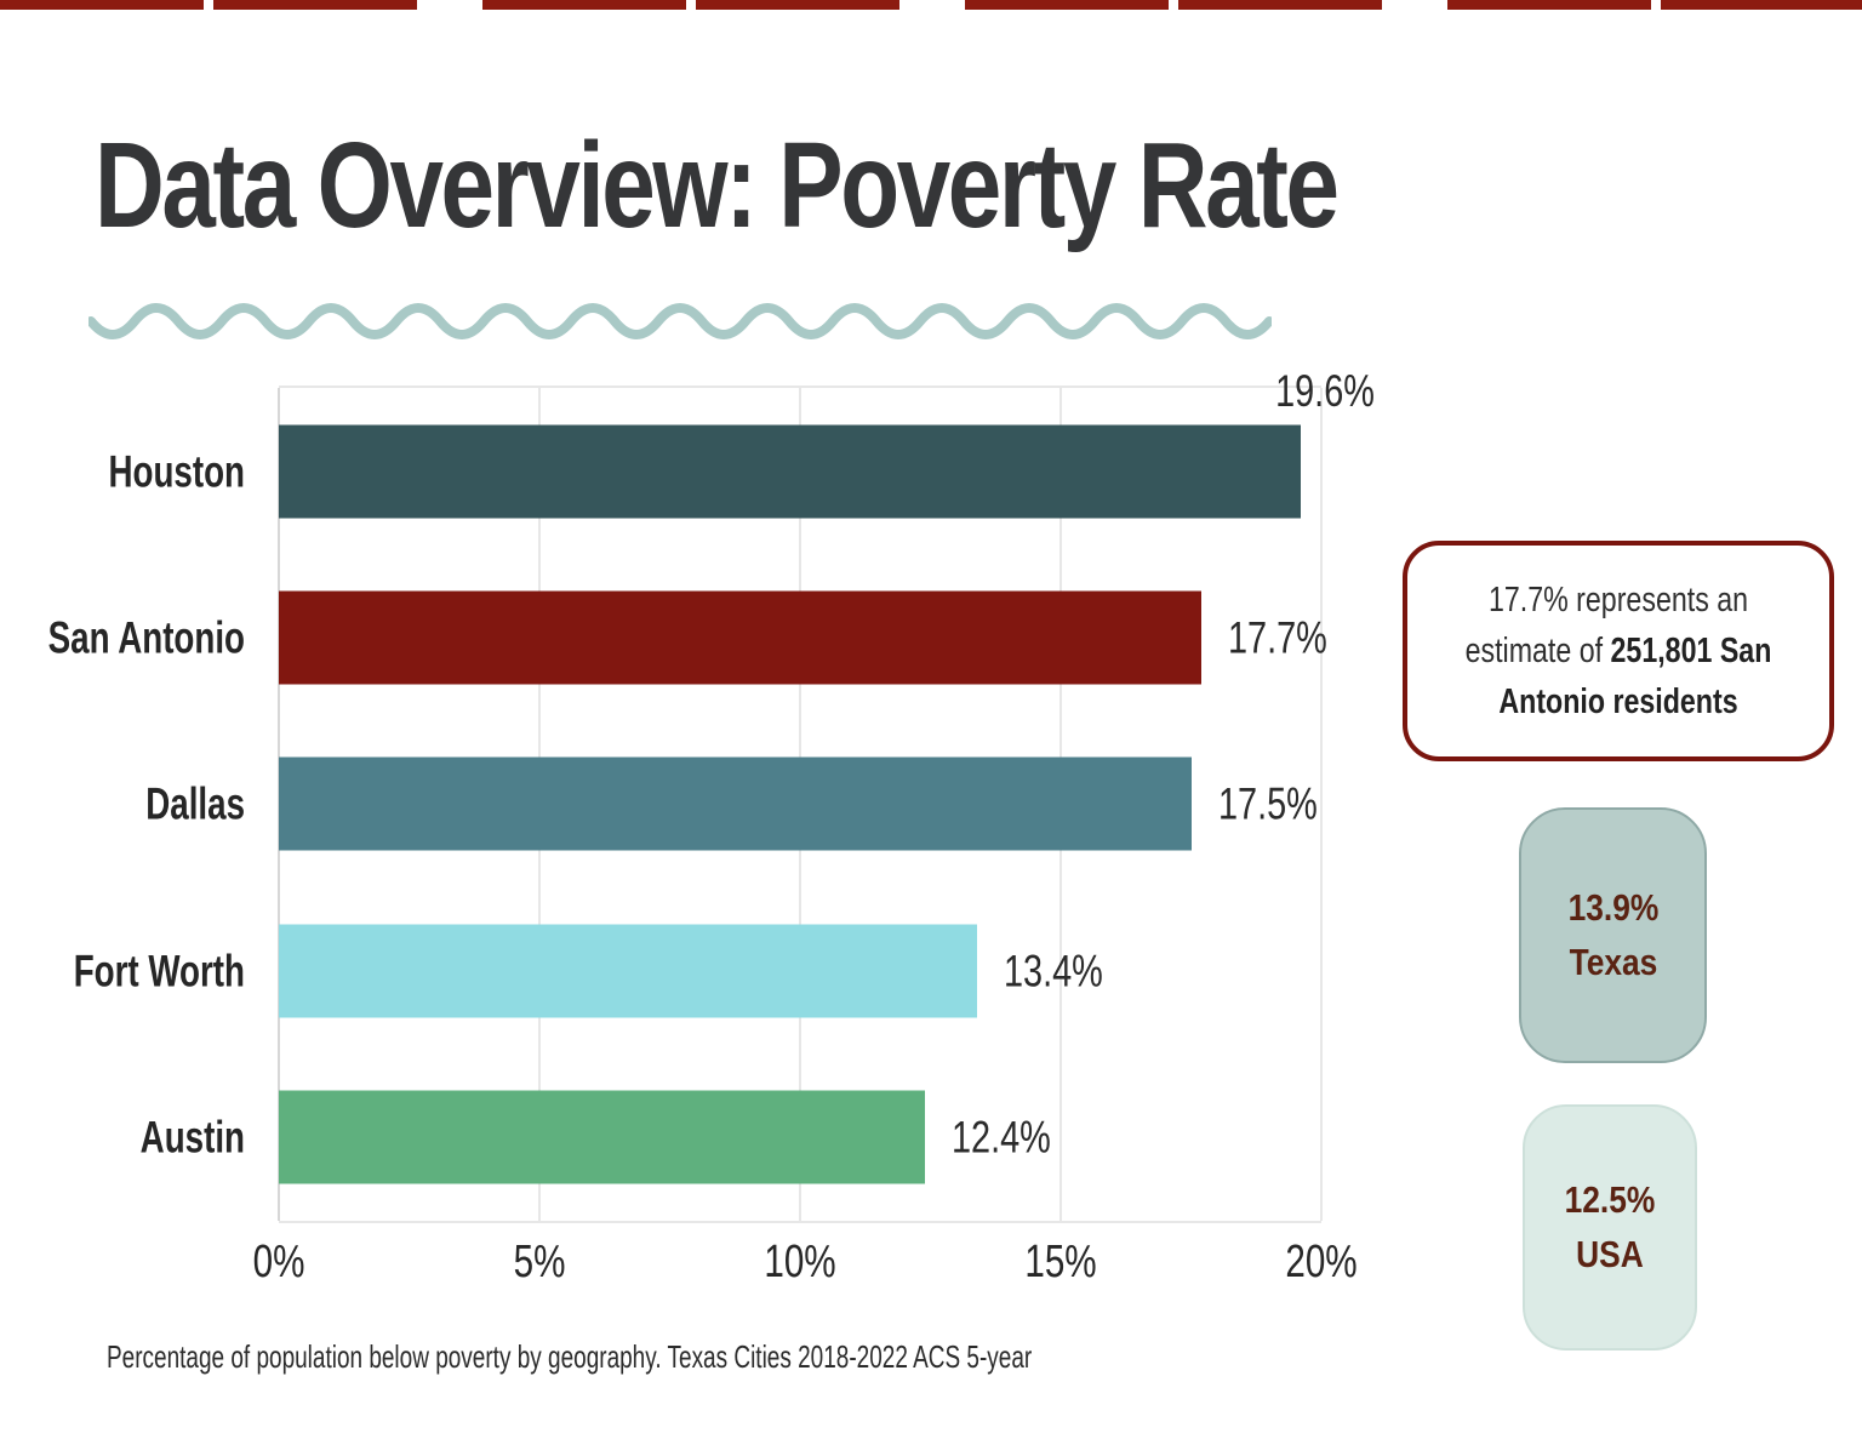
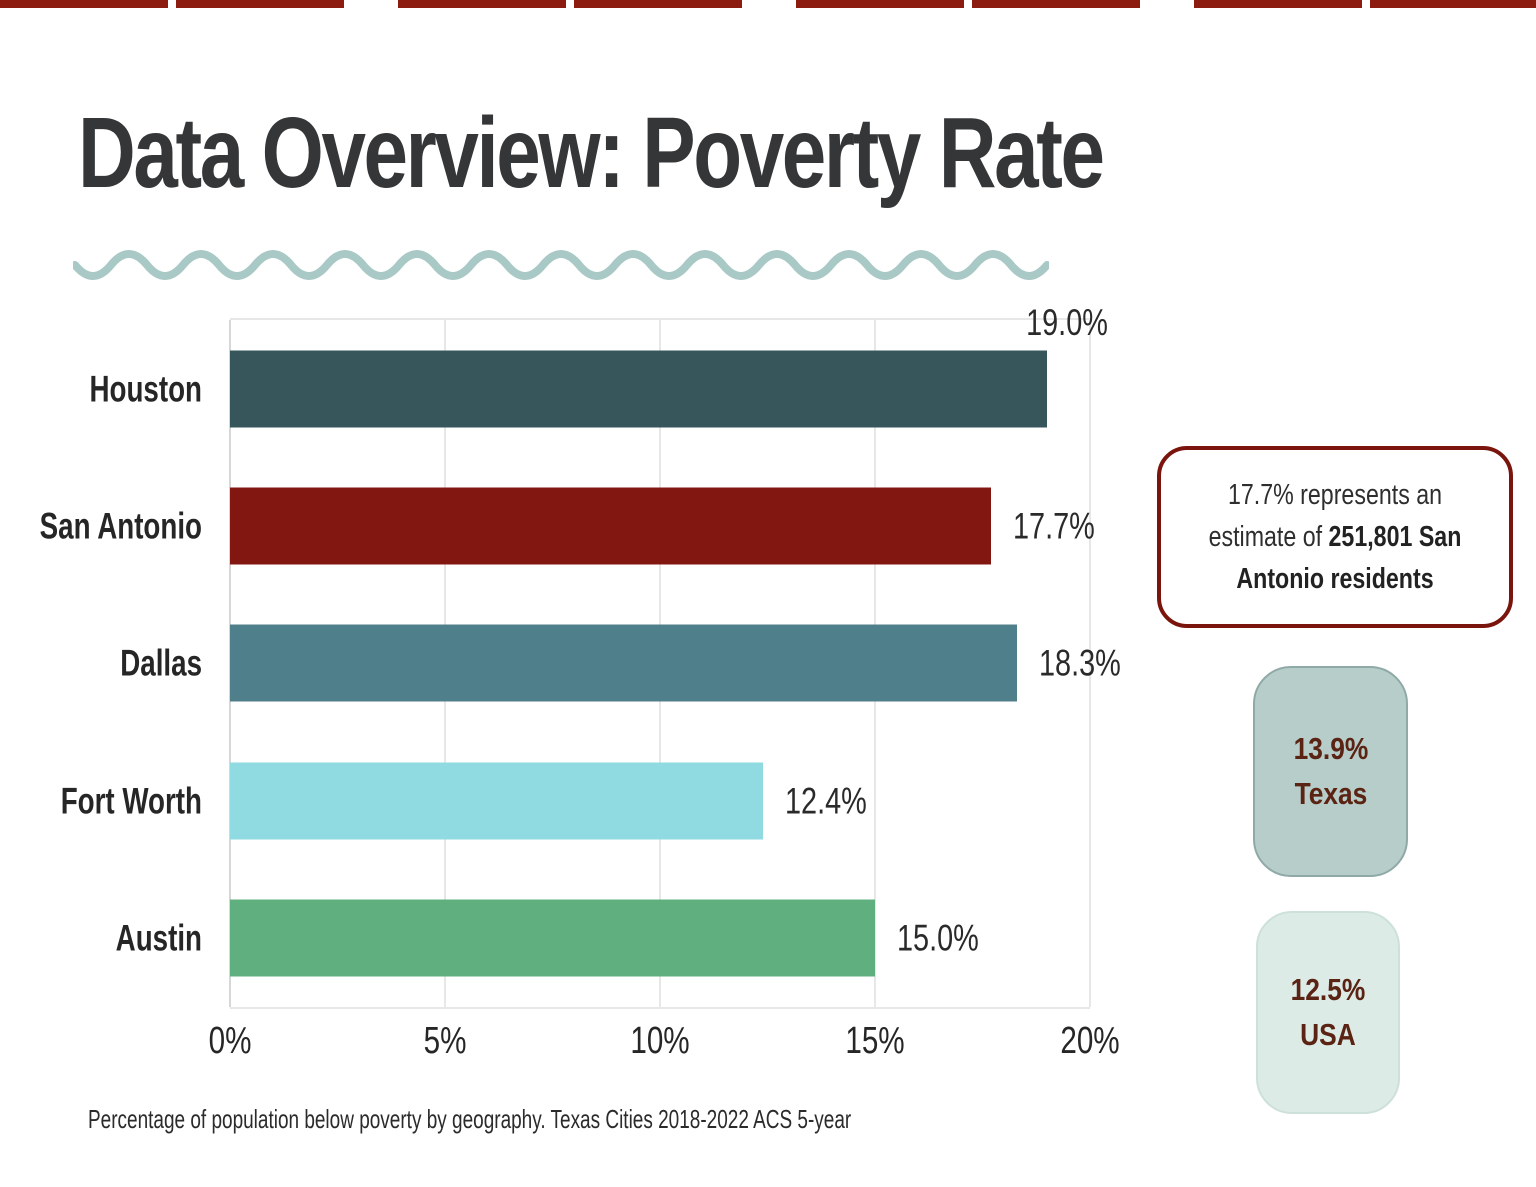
Houston: 19.6% -> 19.0%
Dallas: 17.5% -> 18.3%
Fort Worth: 13.4% -> 12.4%
Austin: 12.4% -> 15.0%
